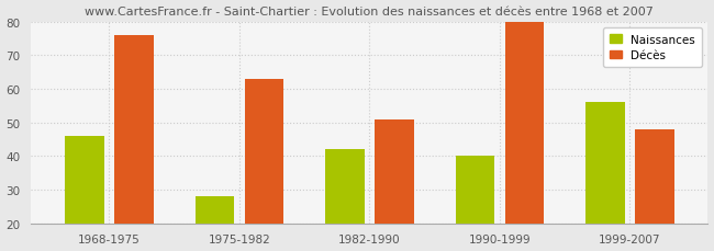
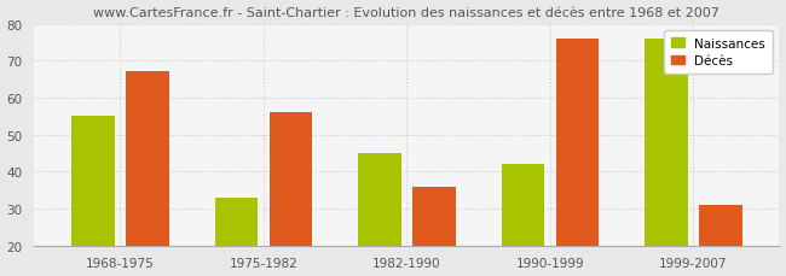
Naissances/1968-1975: 46 -> 55
Décès/1968-1975: 76 -> 67
Naissances/1975-1982: 28 -> 33
Décès/1975-1982: 63 -> 56
Naissances/1982-1990: 42 -> 45
Décès/1982-1990: 51 -> 36
Naissances/1990-1999: 40 -> 42
Décès/1990-1999: 80 -> 76
Naissances/1999-2007: 56 -> 76
Décès/1999-2007: 48 -> 31
